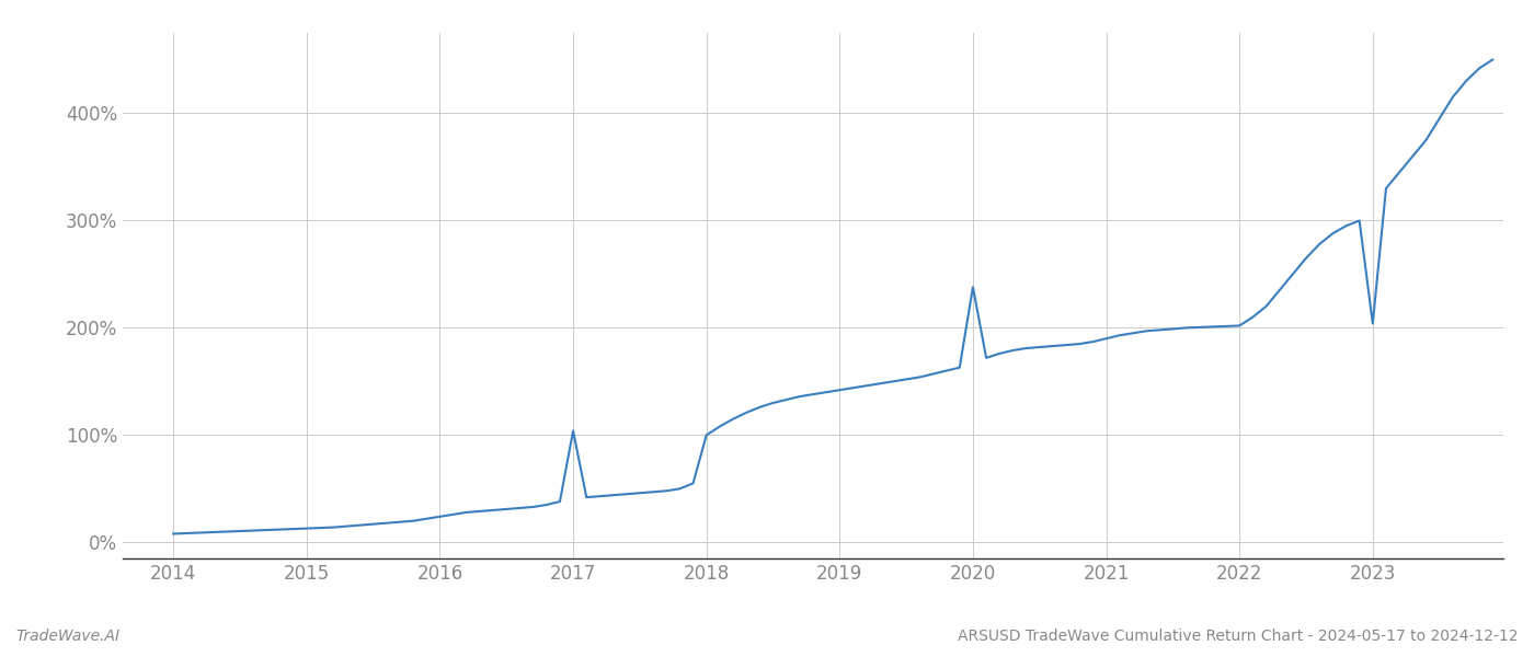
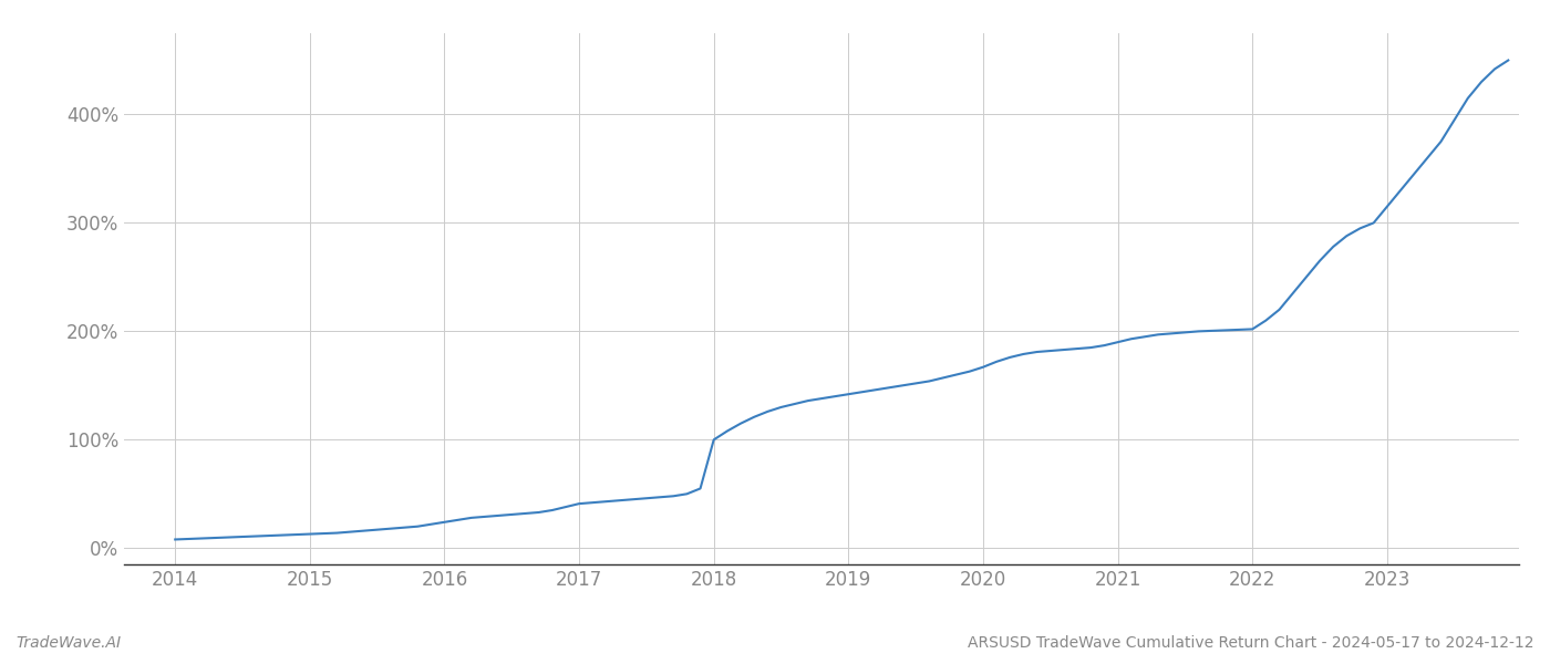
2017: 104% -> 41%
2020: 238% -> 167%
2023: 204% -> 315%
